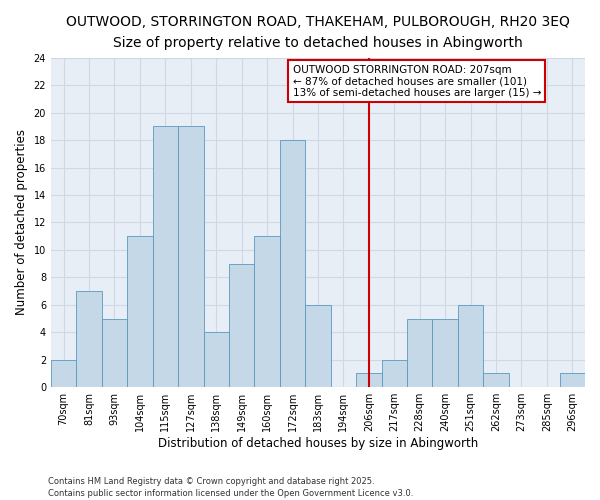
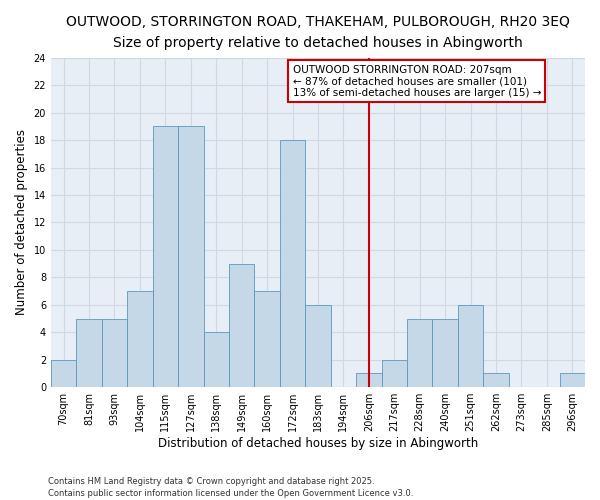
81sqm: 7 -> 5
104sqm: 11 -> 7
160sqm: 11 -> 7
